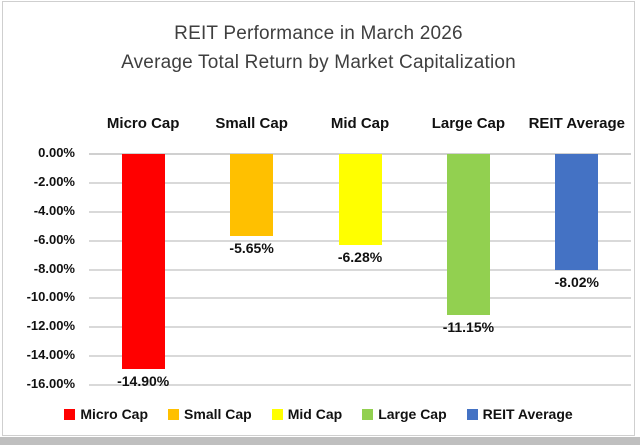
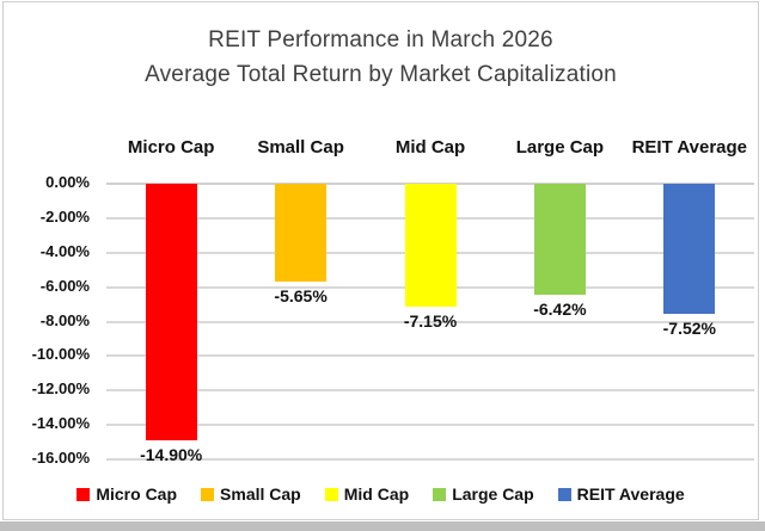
Mid Cap: -6.28% -> -7.15%
Large Cap: -11.15% -> -6.42%
REIT Average: -8.02% -> -7.52%
